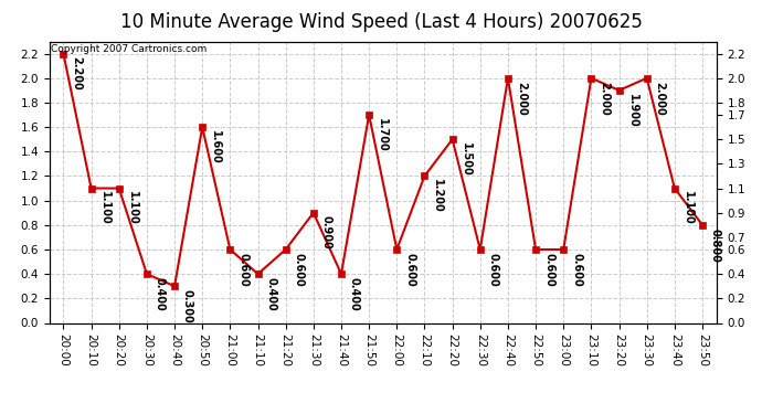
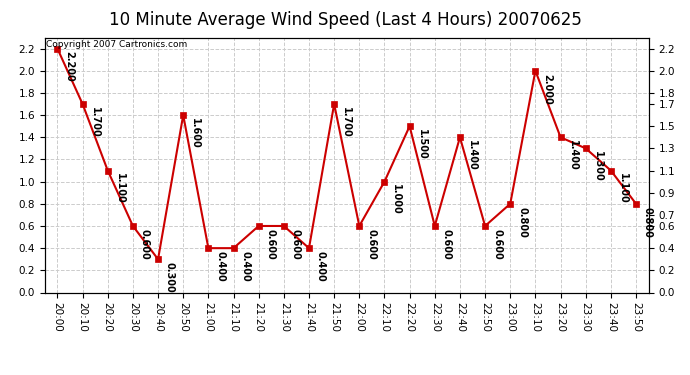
20:10: 1.100 -> 1.700
20:30: 0.400 -> 0.600
21:00: 0.600 -> 0.400
21:30: 0.900 -> 0.600
22:10: 1.200 -> 1.000
22:40: 2.000 -> 1.400
23:00: 0.600 -> 0.800
23:20: 1.900 -> 1.400
23:30: 2.000 -> 1.300
